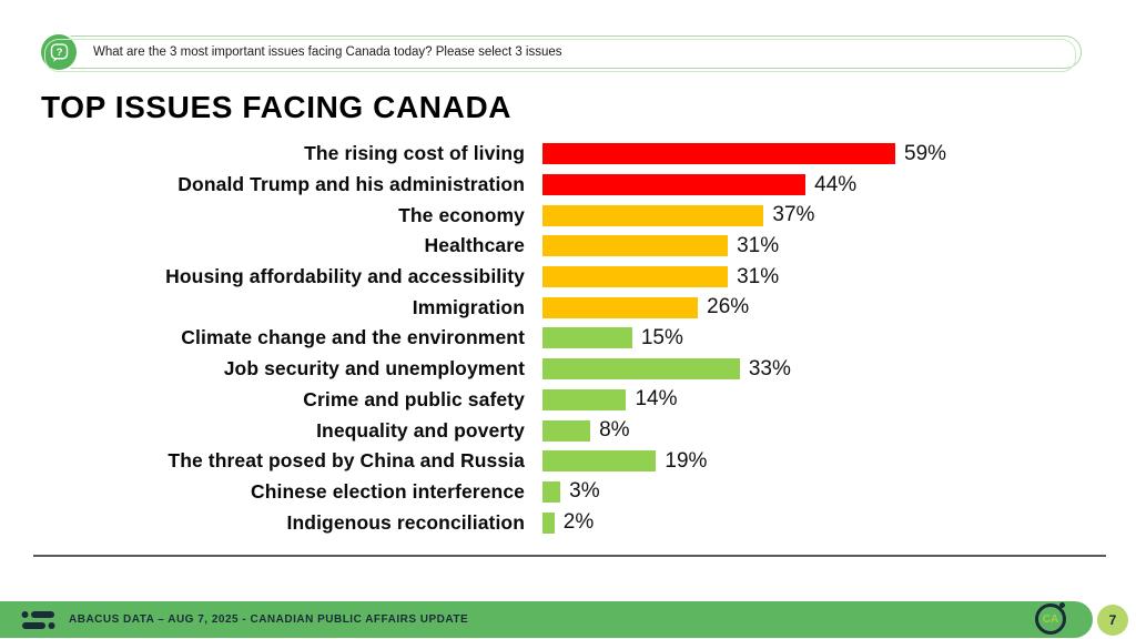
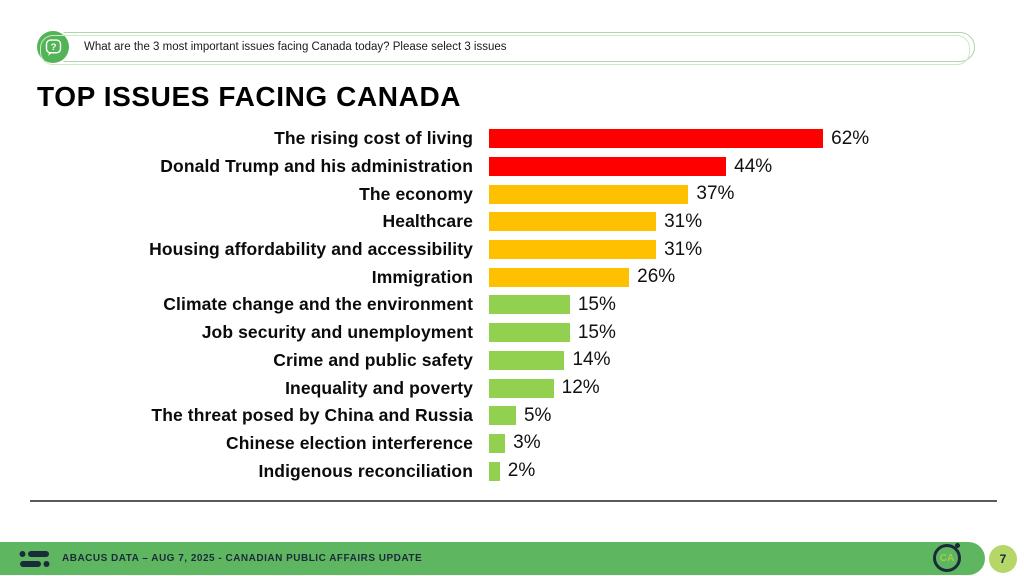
The rising cost of living: 59% -> 62%
Job security and unemployment: 33% -> 15%
Inequality and poverty: 8% -> 12%
The threat posed by China and Russia: 19% -> 5%
